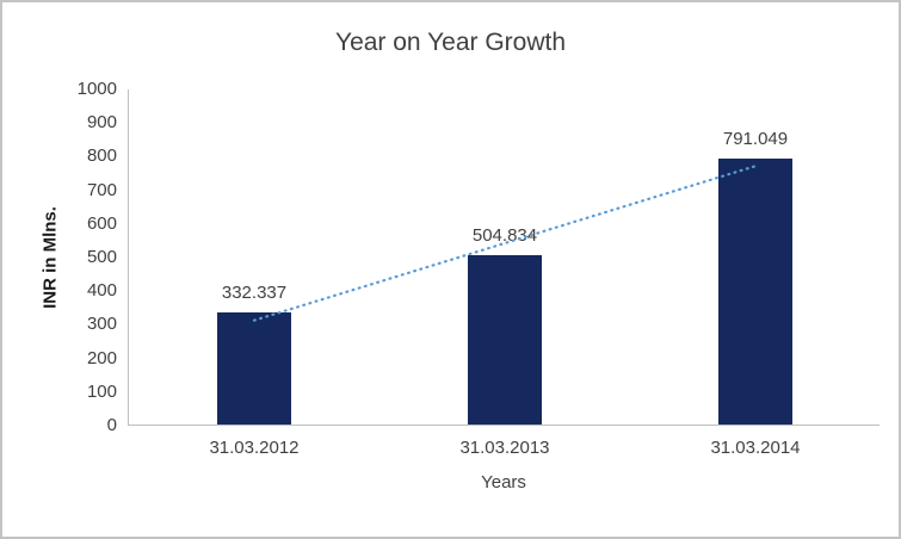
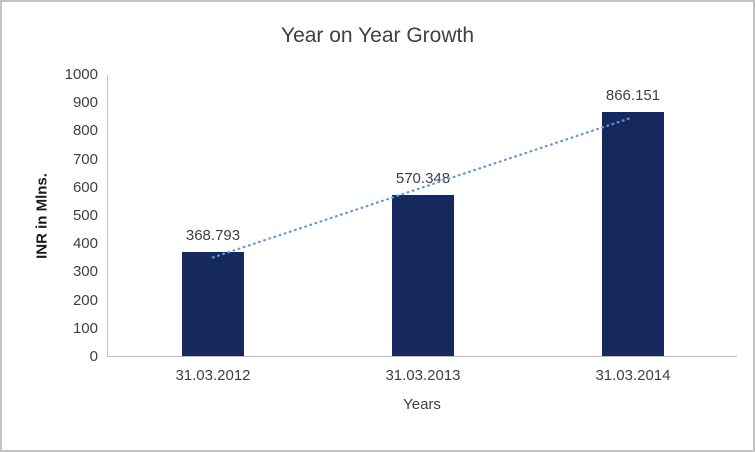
31.03.2012: 332.337 -> 368.793
31.03.2013: 504.834 -> 570.348
31.03.2014: 791.049 -> 866.151
